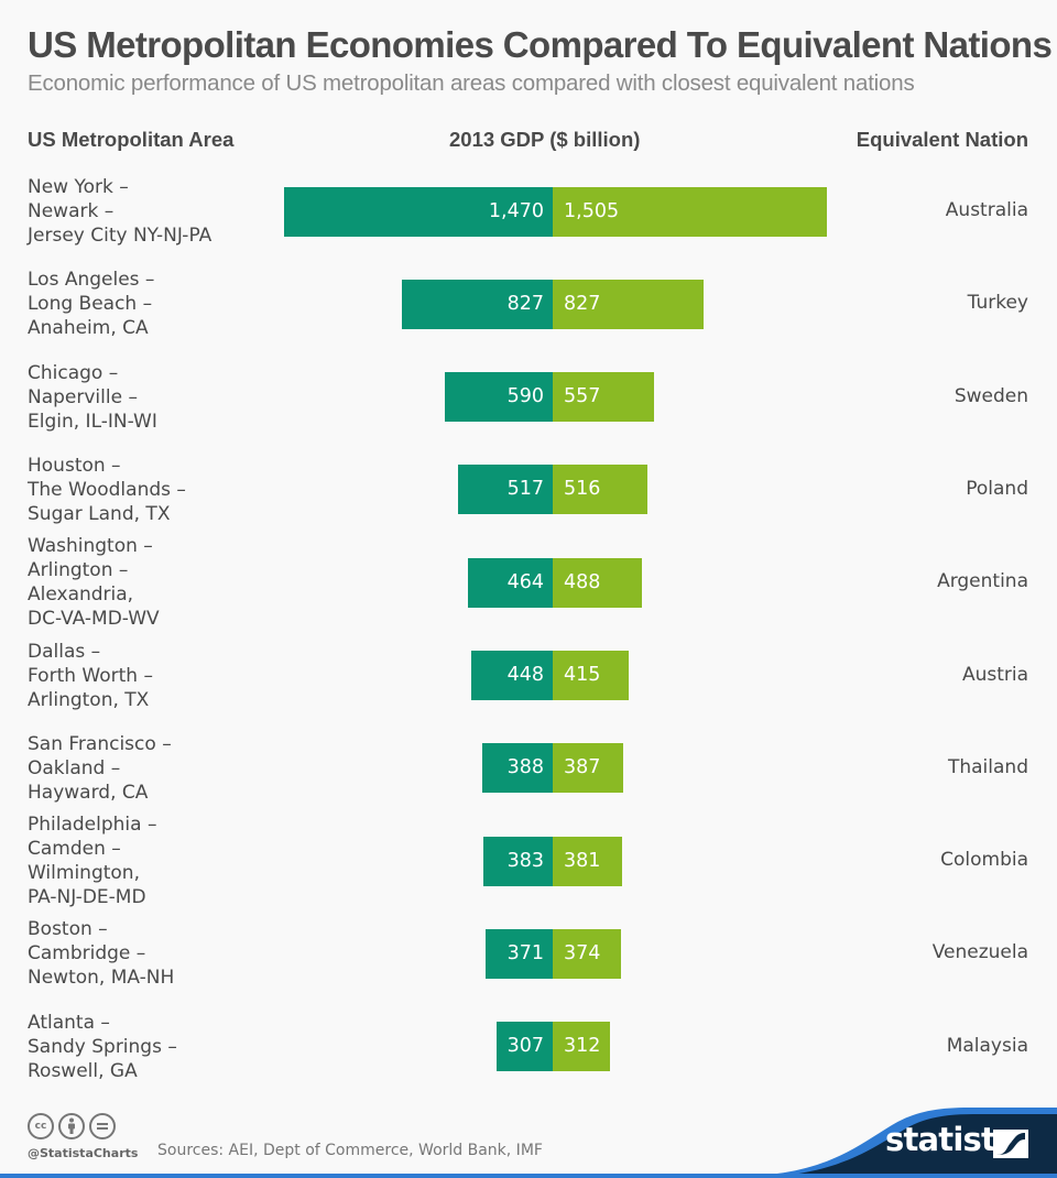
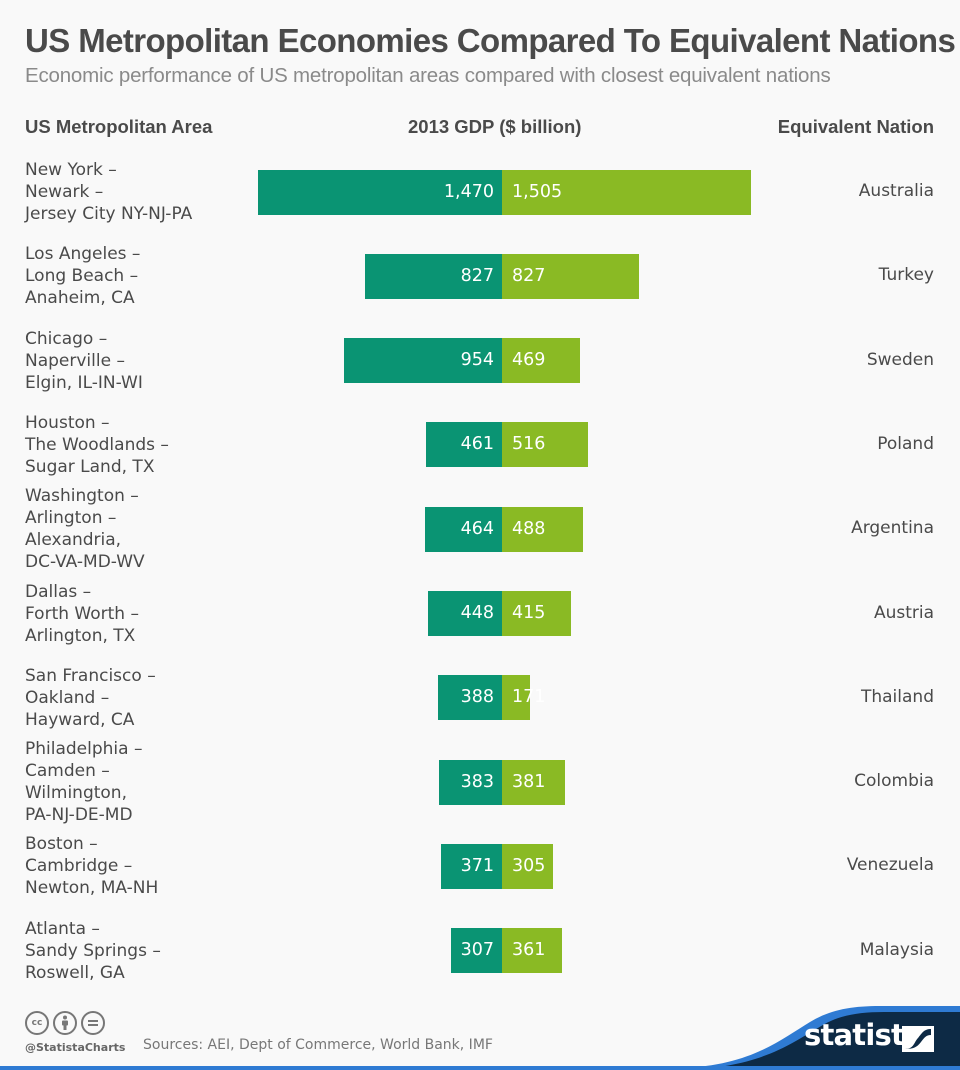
US Metropolitan Area/Chicago – Naperville – Elgin, IL-IN-WI: 590 -> 954
Equivalent Nation/Chicago – Naperville – Elgin, IL-IN-WI: 557 -> 469
US Metropolitan Area/Houston – The Woodlands – Sugar Land, TX: 517 -> 461
Equivalent Nation/San Francisco – Oakland – Hayward, CA: 387 -> 171
Equivalent Nation/Boston – Cambridge – Newton, MA-NH: 374 -> 305
Equivalent Nation/Atlanta – Sandy Springs – Roswell, GA: 312 -> 361
